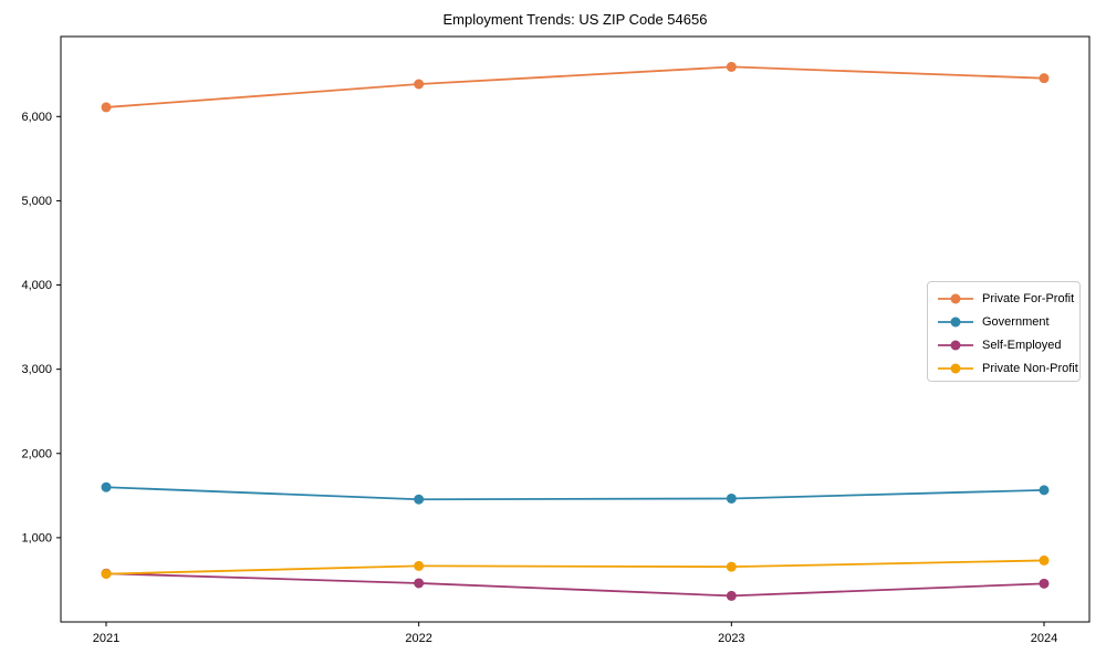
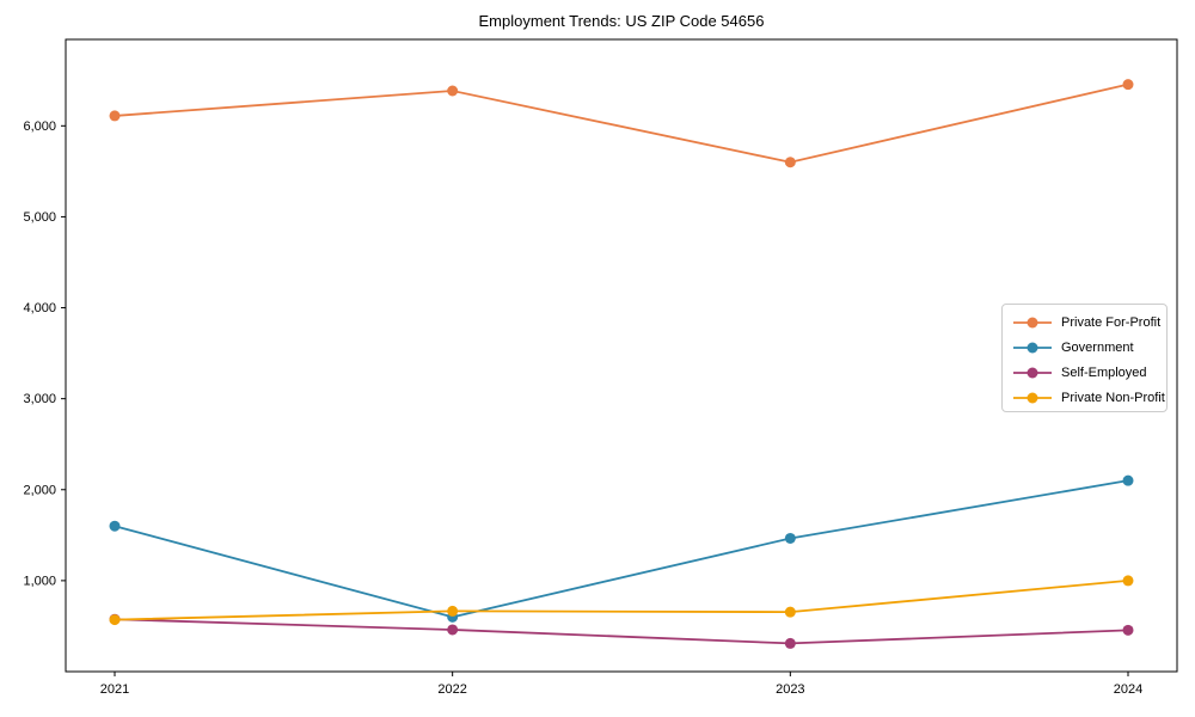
Government/2022: 1500 -> 600
Private For-Profit/2023: 6600 -> 5600
Government/2024: 1600 -> 2100
Private Non-Profit/2024: 700 -> 1000
